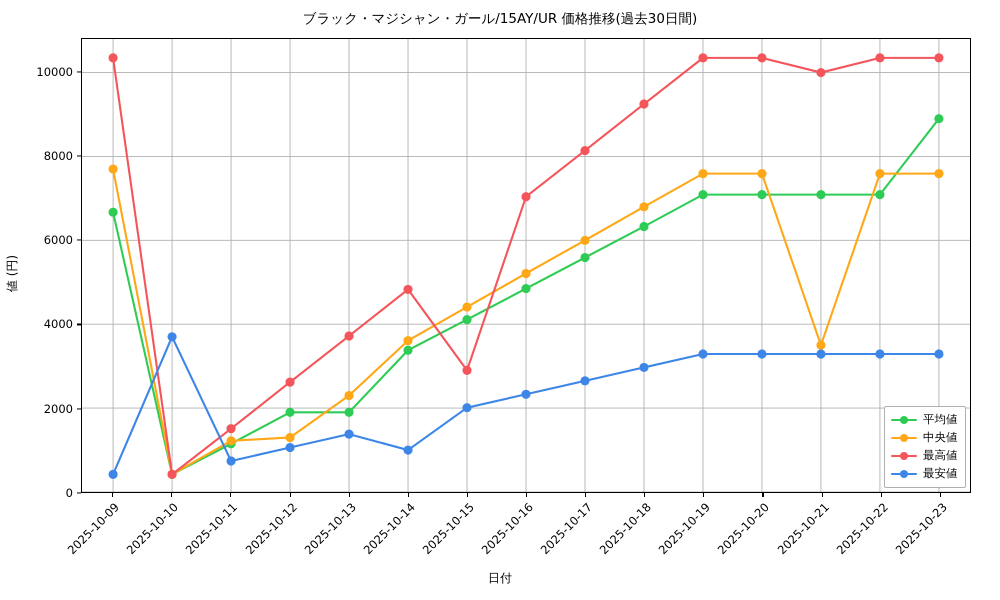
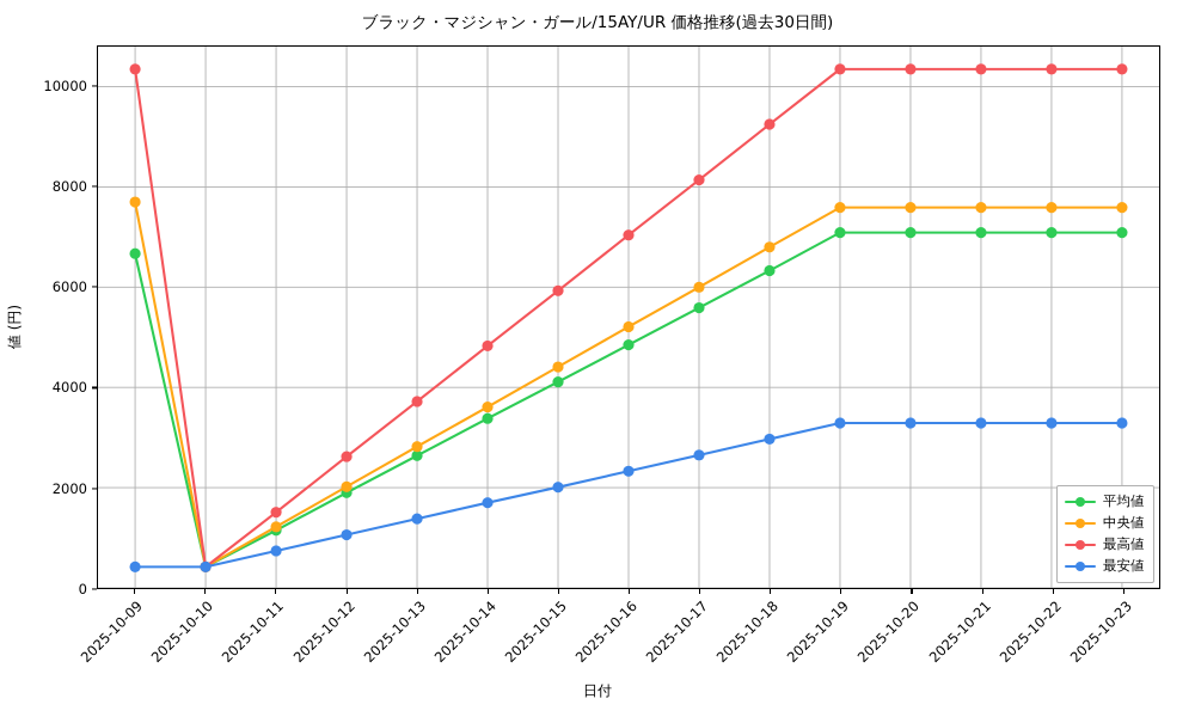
最安値/2025-10-10: 3700 -> 400
中央値/2025-10-12: 1300 -> 2000
平均値/2025-10-13: 1900 -> 2600
中央値/2025-10-13: 2300 -> 2800
最安値/2025-10-14: 1000 -> 1700
最高値/2025-10-15: 2900 -> 5900
中央値/2025-10-21: 3500 -> 7600
最高値/2025-10-21: 10000 -> 10400
平均値/2025-10-23: 8900 -> 7100
